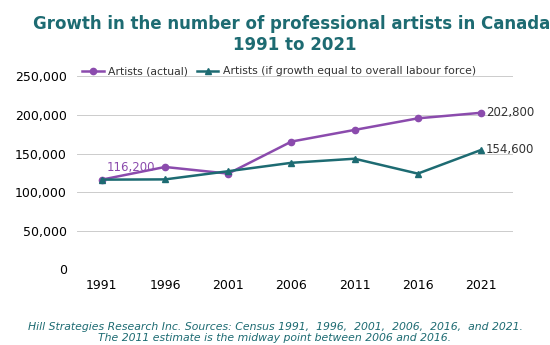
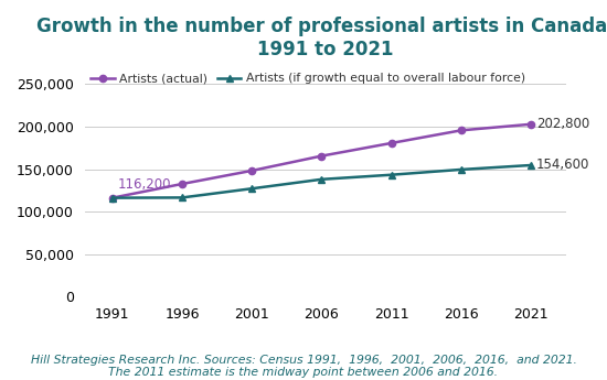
Artists (actual)/2001: 124,000 -> 148,000
Artists (if growth equal to overall labour force)/2016: 124,000 -> 150,000
